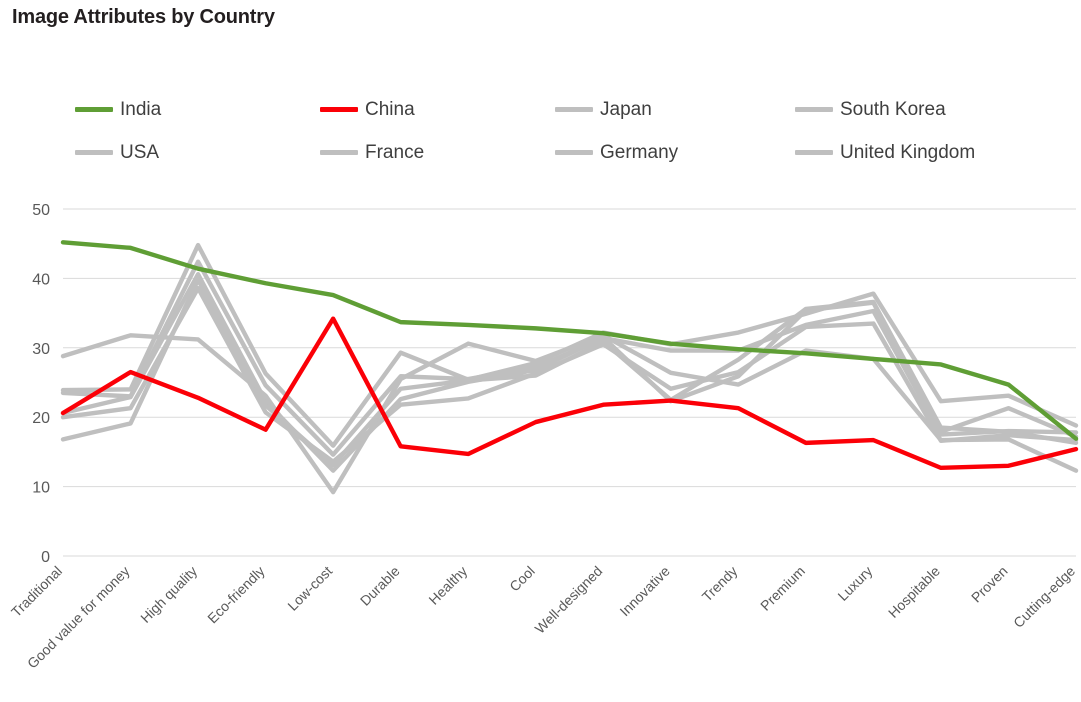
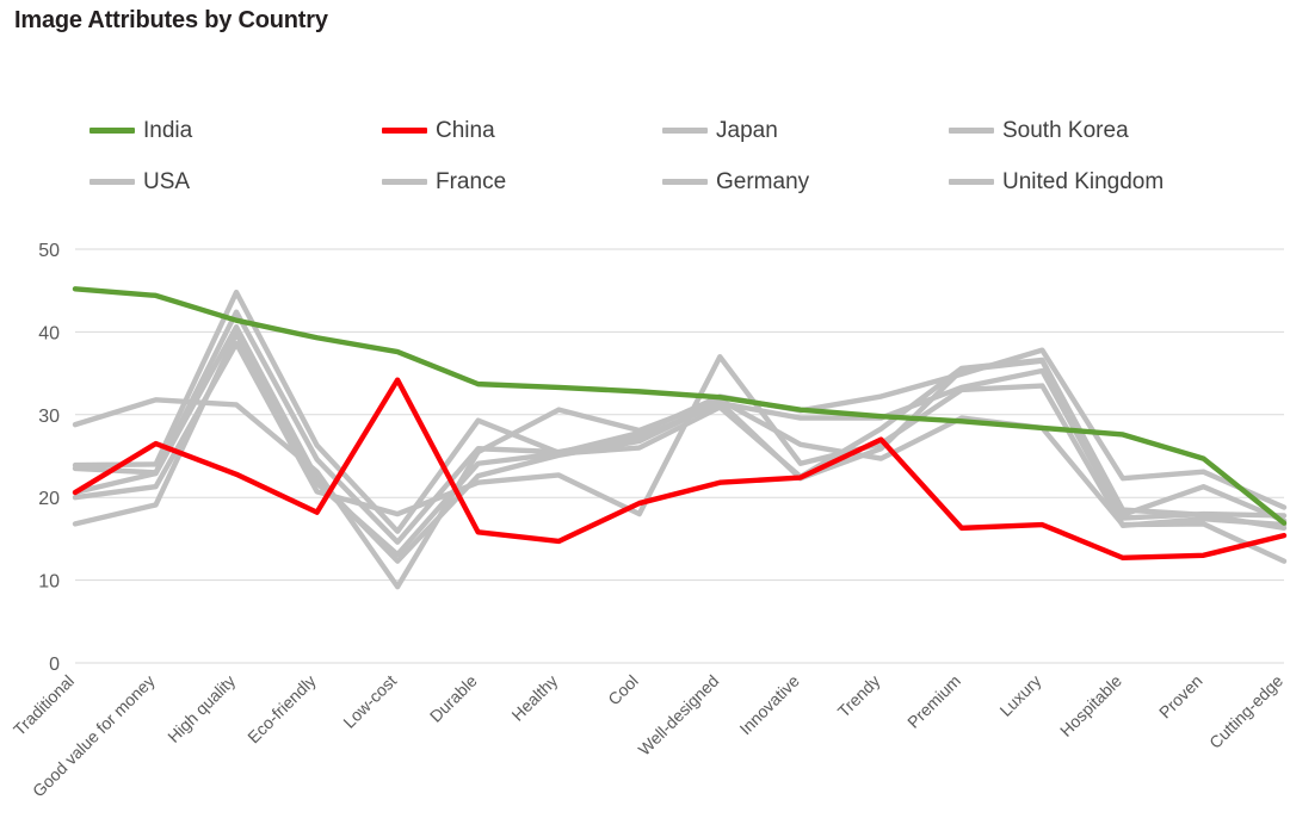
United Kingdom/Low-cost: 14 -> 18
United Kingdom/Cool: 26 -> 18
United Kingdom/Well-designed: 30 -> 37
China/Trendy: 21 -> 27
